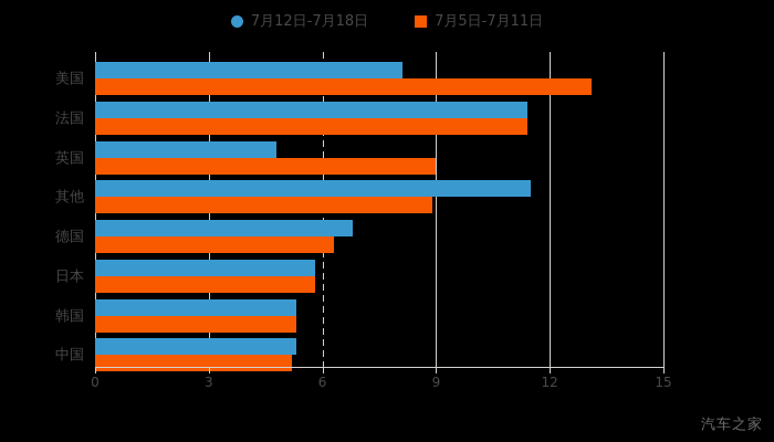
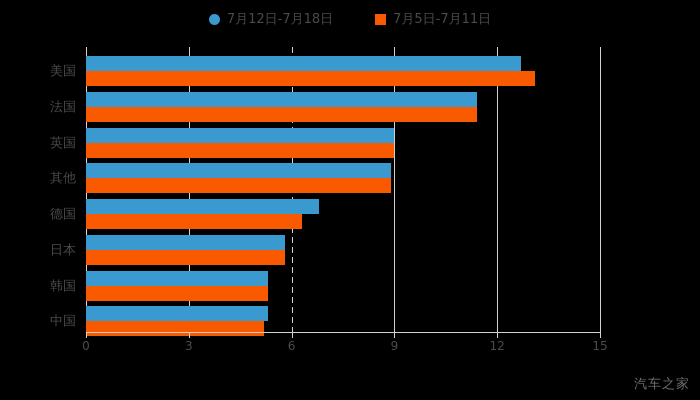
7月12日-7月18日/美国: 8.1 -> 12.7
7月12日-7月18日/英国: 4.8 -> 9.0
7月12日-7月18日/其他: 11.5 -> 8.9
